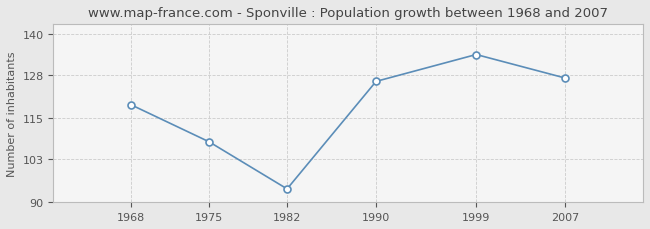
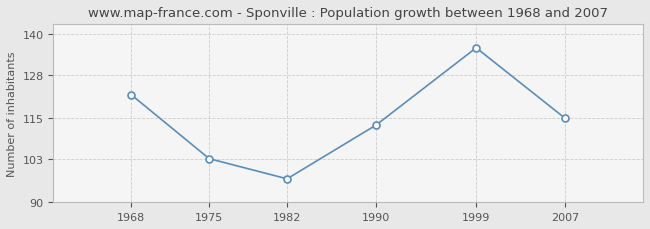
1968: 119 -> 122
1975: 108 -> 103
1982: 94 -> 97
1990: 126 -> 113
1999: 134 -> 136
2007: 127 -> 115
